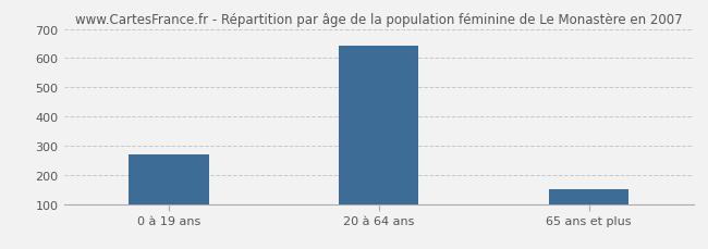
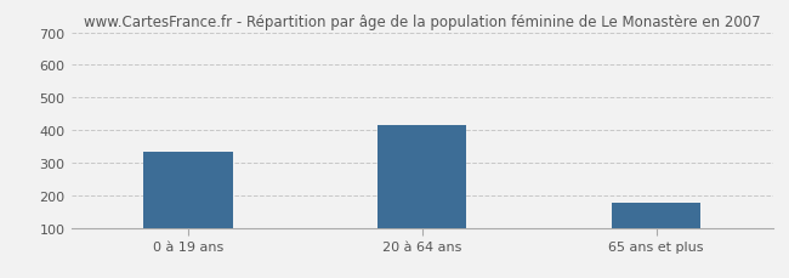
0 à 19 ans: 271 -> 335
20 à 64 ans: 643 -> 415
65 ans et plus: 152 -> 175
